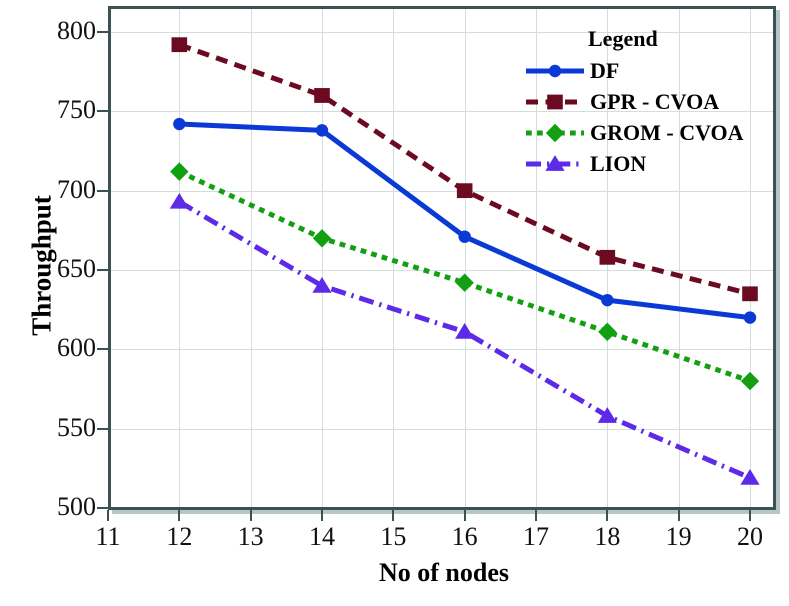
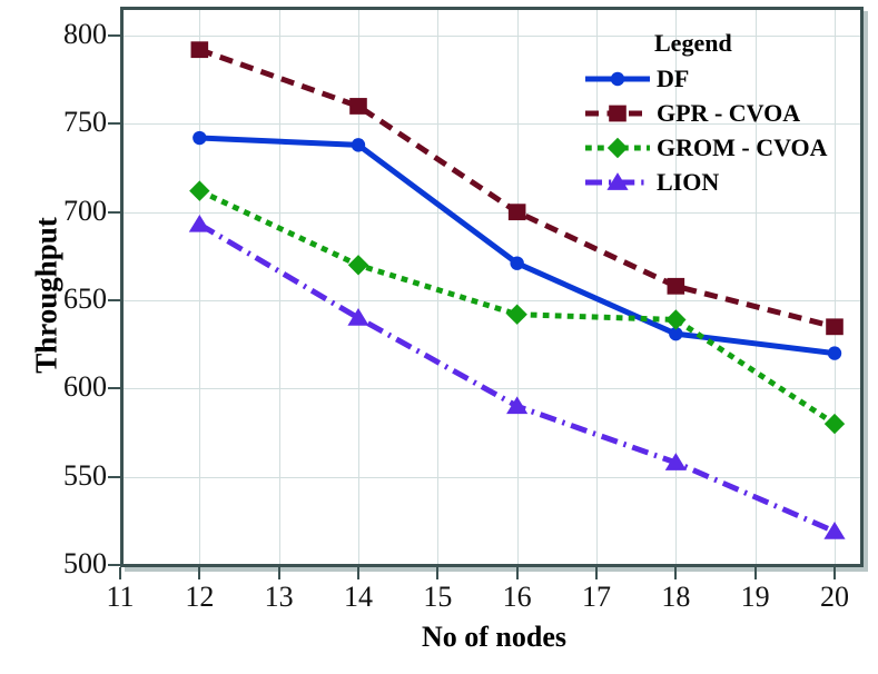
LION/16: 611 -> 590
GROM - CVOA/18: 611 -> 639
